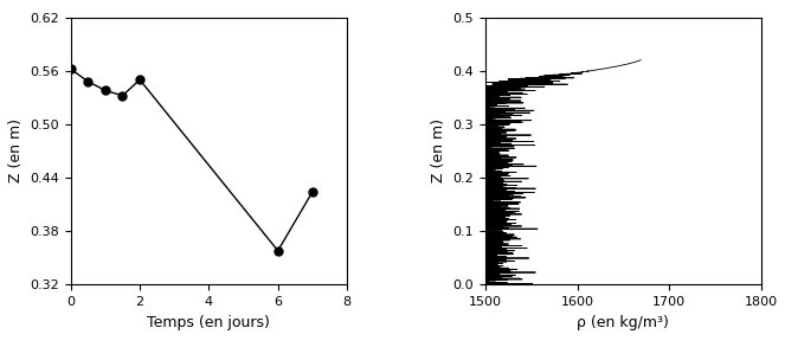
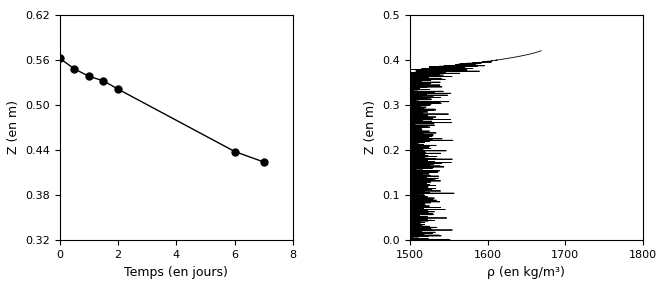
2: 0.550 -> 0.521
6: 0.358 -> 0.438
